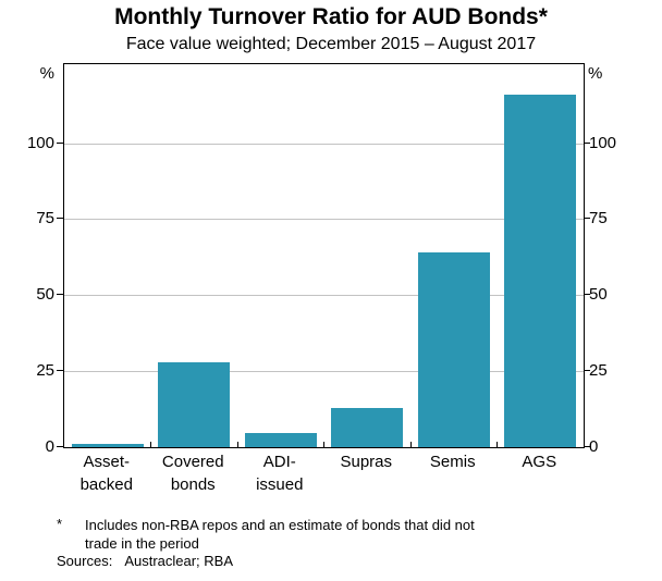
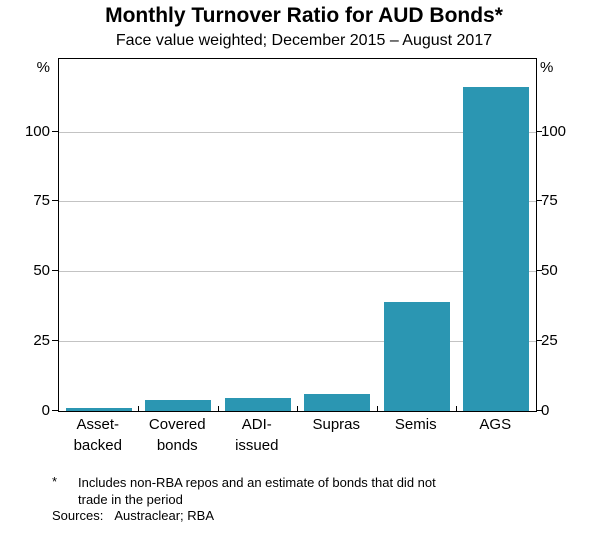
Covered bonds: 28 -> 4
Supras: 13 -> 6
Semis: 64 -> 39
